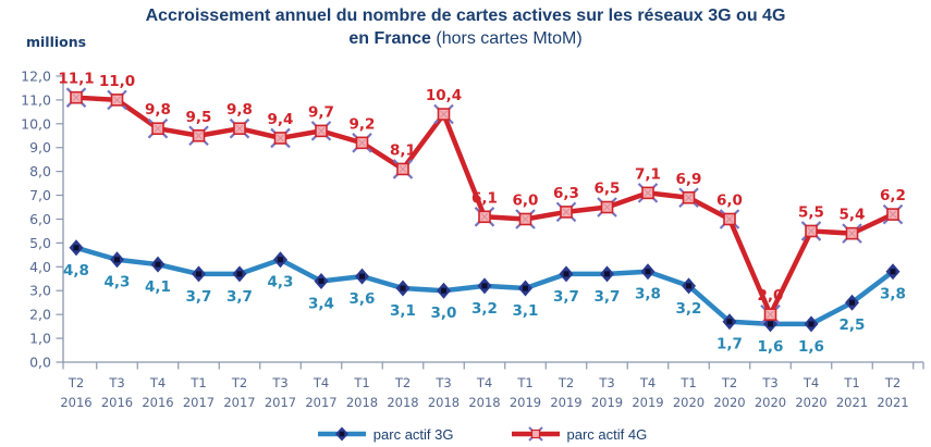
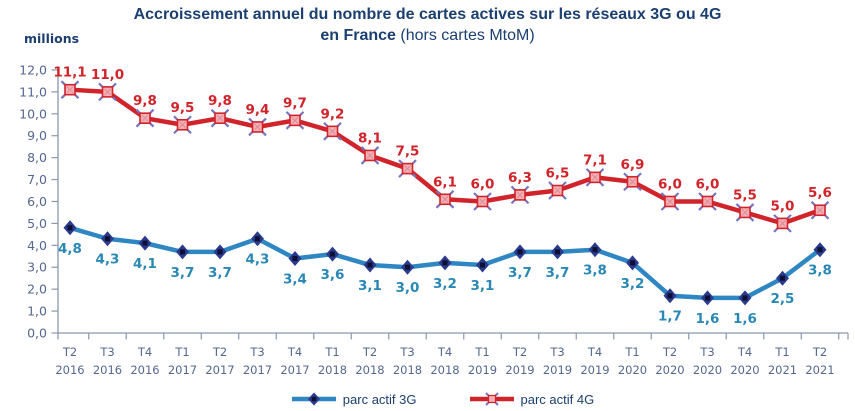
parc actif 4G/T3 2018: 10,4 -> 7,5
parc actif 4G/T3 2020: 2,0 -> 6,0
parc actif 4G/T1 2021: 5,4 -> 5,0
parc actif 4G/T2 2021: 6,2 -> 5,6
